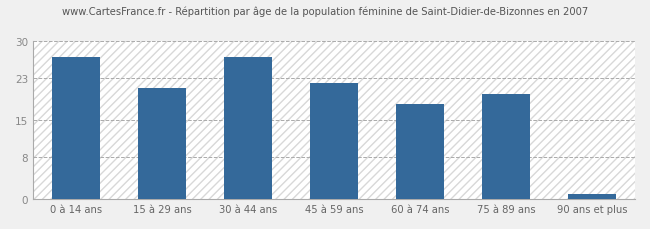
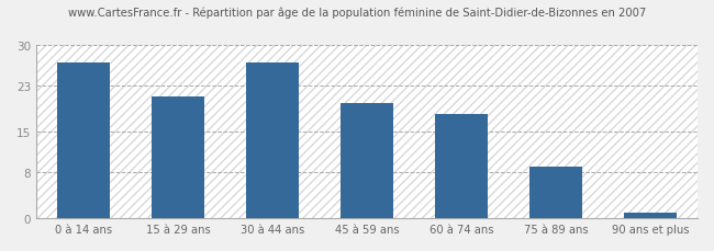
45 à 59 ans: 22 -> 20
75 à 89 ans: 20 -> 9
